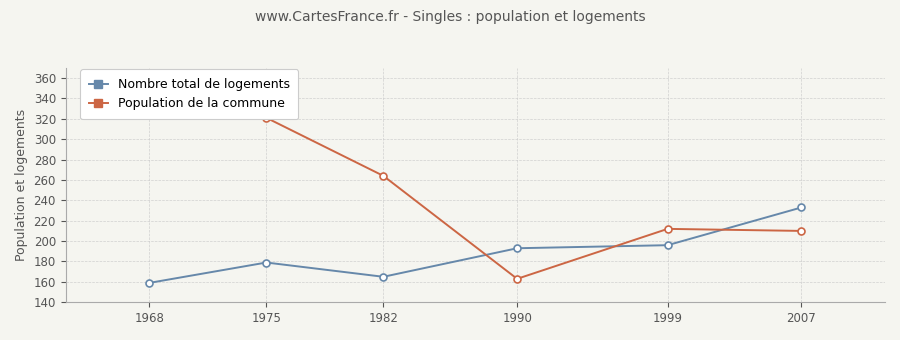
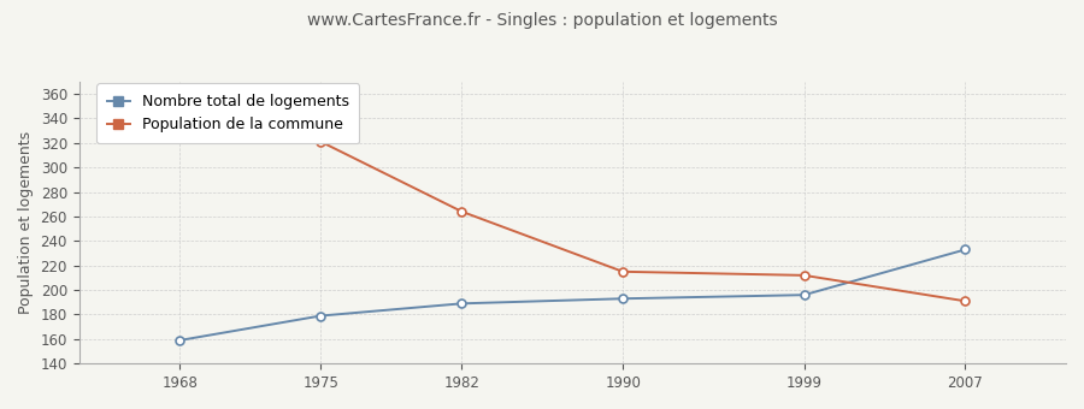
Nombre total de logements/1982: 165 -> 189
Population de la commune/1990: 163 -> 215
Population de la commune/2007: 210 -> 191
